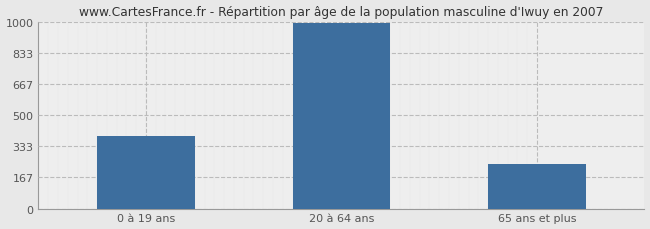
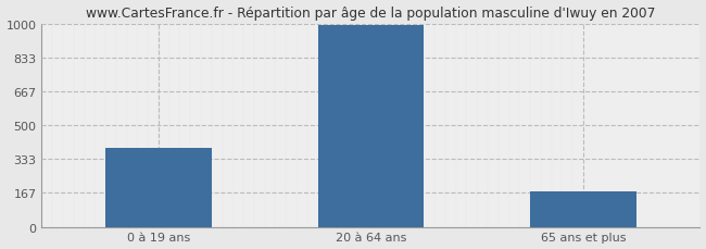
65 ans et plus: 240 -> 180
